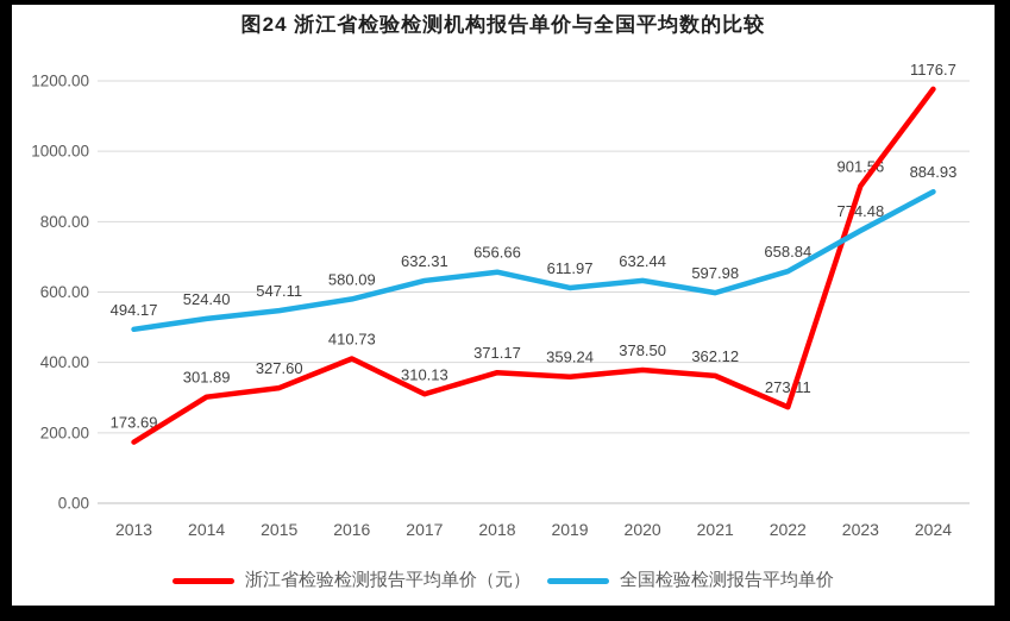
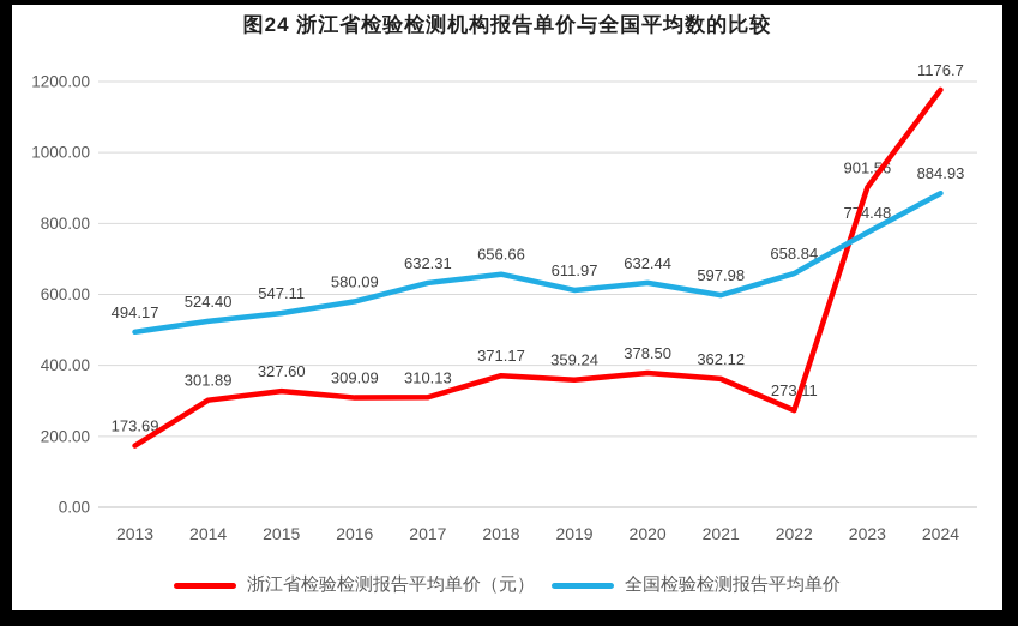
浙江省检验检测报告平均单价（元）/2016: 410.73 -> 309.09
